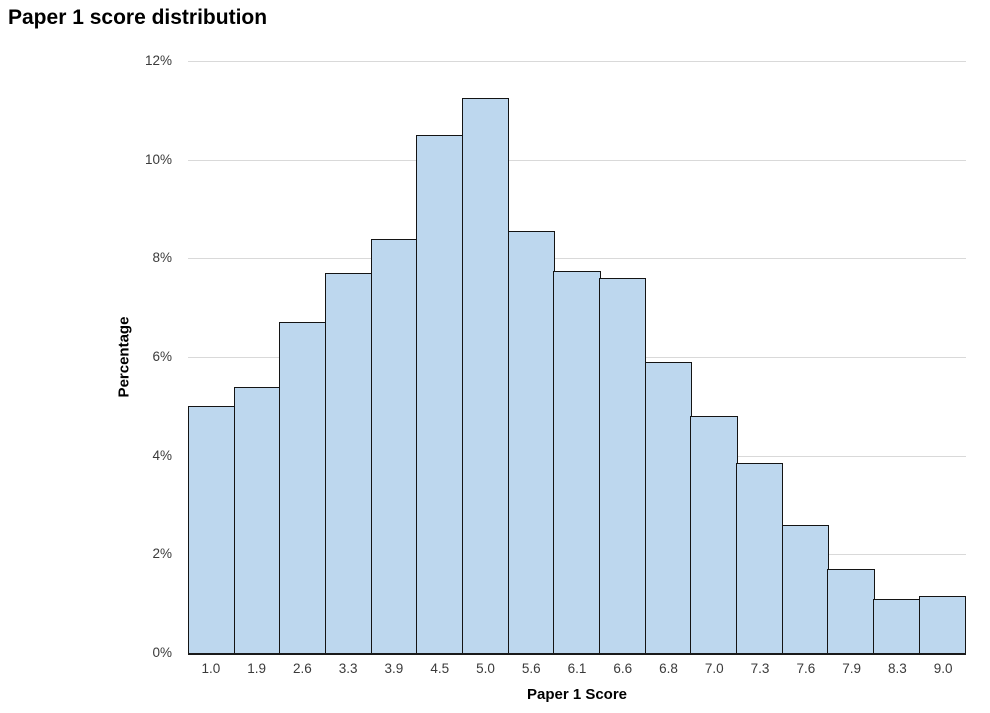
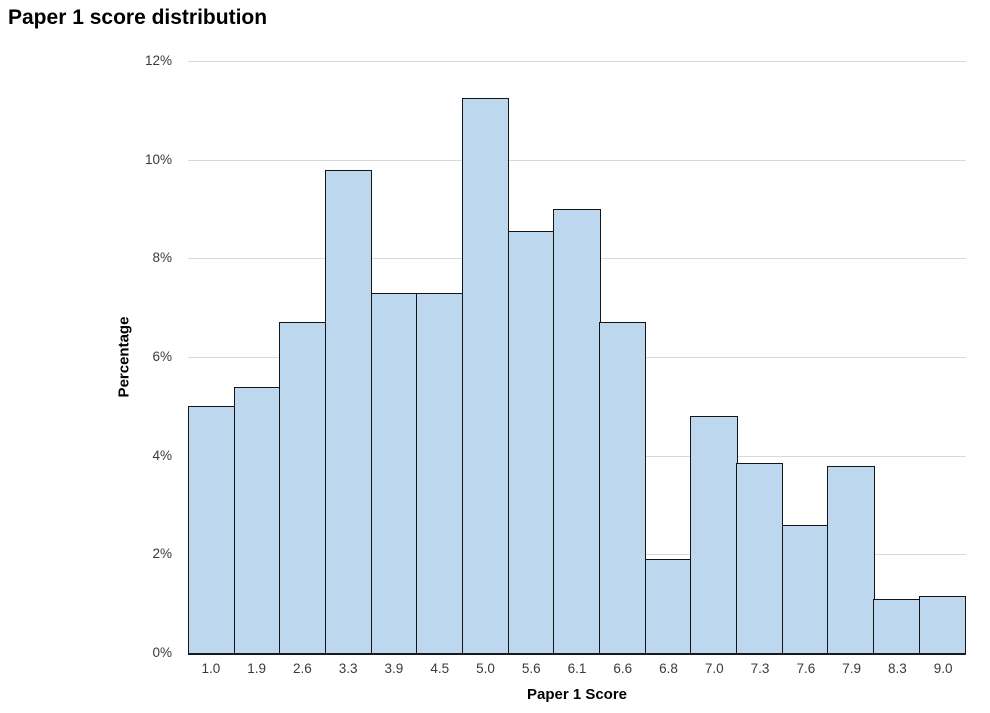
3.3: 7.7% -> 9.8%
3.9: 8.4% -> 7.3%
4.5: 10.5% -> 7.3%
6.1: 7.8% -> 9.0%
6.6: 7.6% -> 6.7%
6.8: 5.9% -> 1.9%
7.9: 1.7% -> 3.8%
